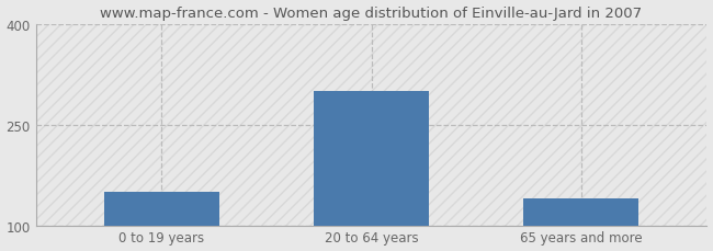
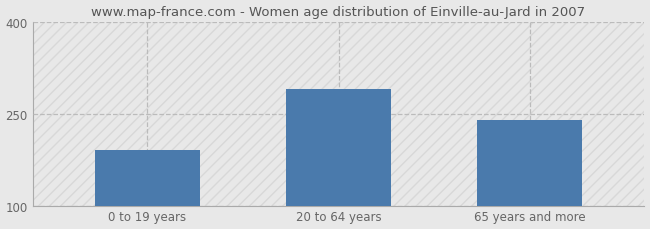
0 to 19 years: 150 -> 190
20 to 64 years: 300 -> 290
65 years and more: 140 -> 240
